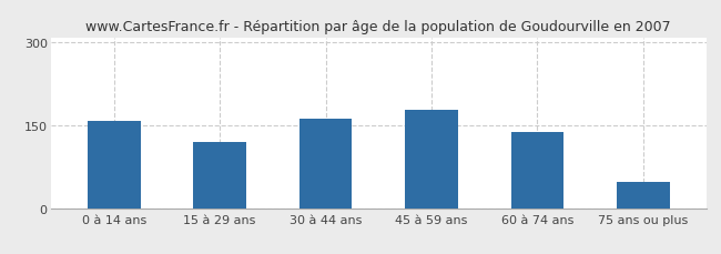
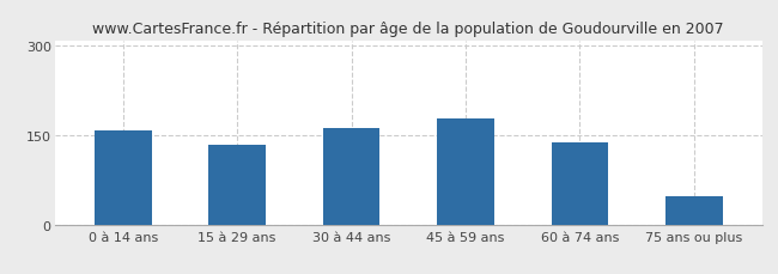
15 à 29 ans: 120 -> 133
